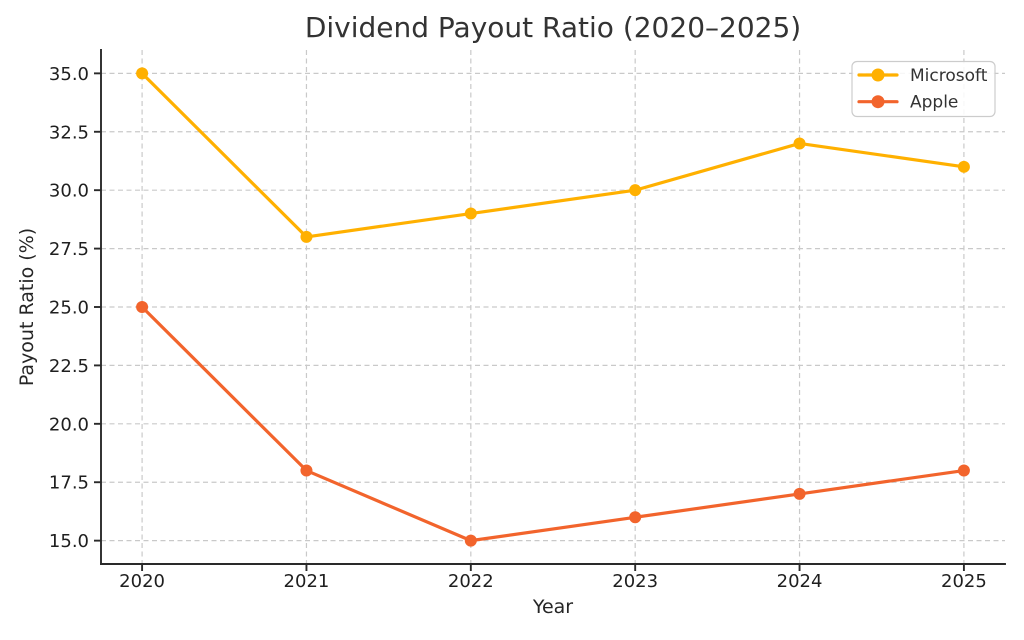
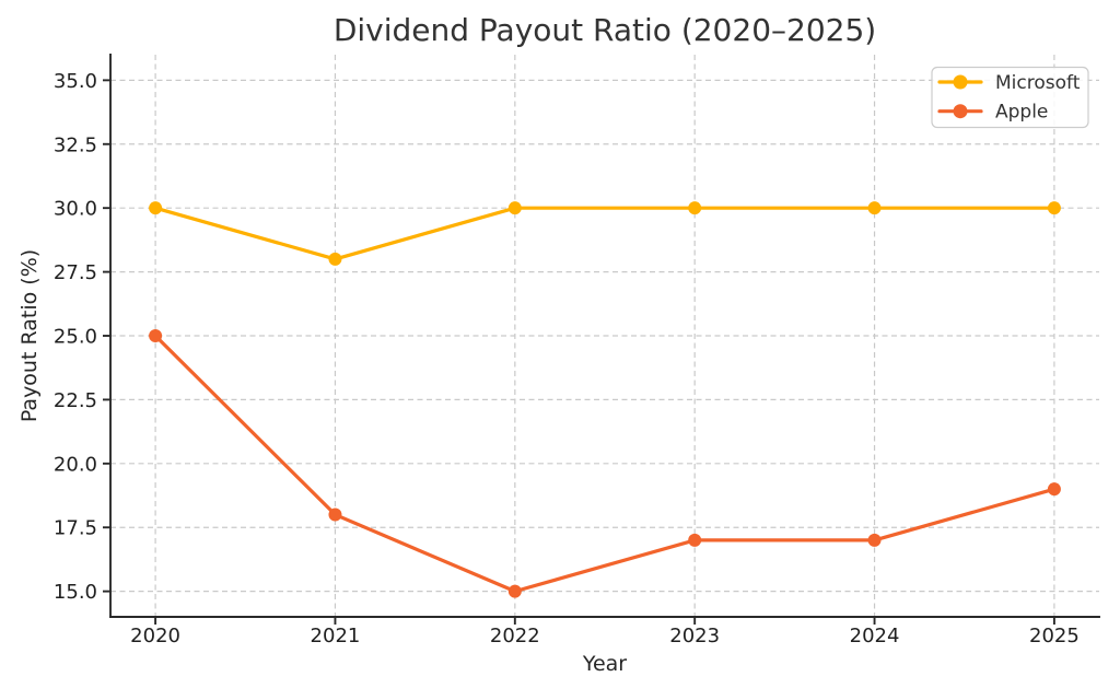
Microsoft/2020: 35 -> 30
Microsoft/2022: 29 -> 30
Apple/2023: 16 -> 17
Microsoft/2024: 32 -> 30
Microsoft/2025: 31 -> 30
Apple/2025: 18 -> 19
